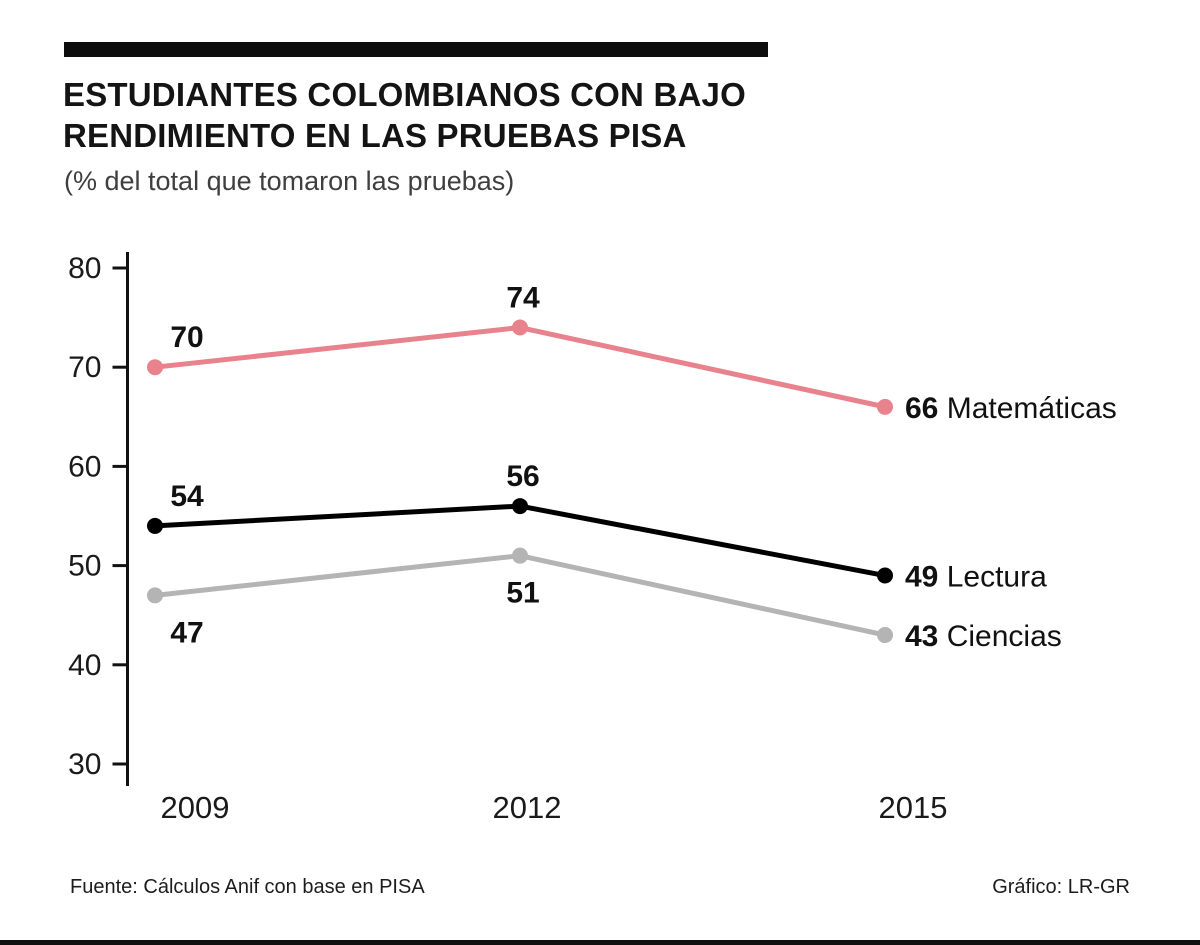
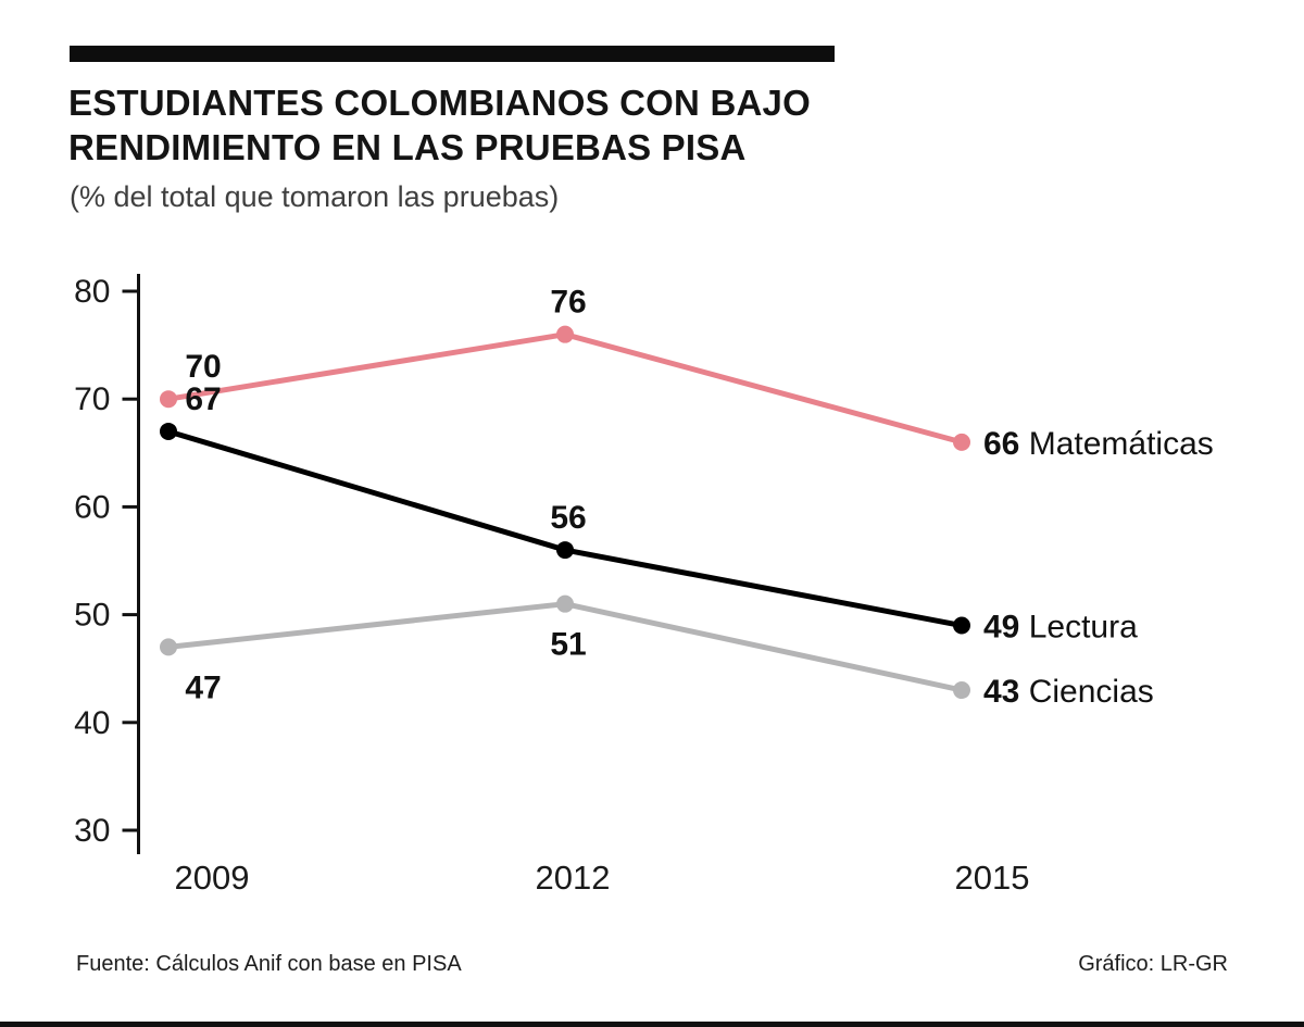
Lectura/2009: 54 -> 67
Matemáticas/2012: 74 -> 76
